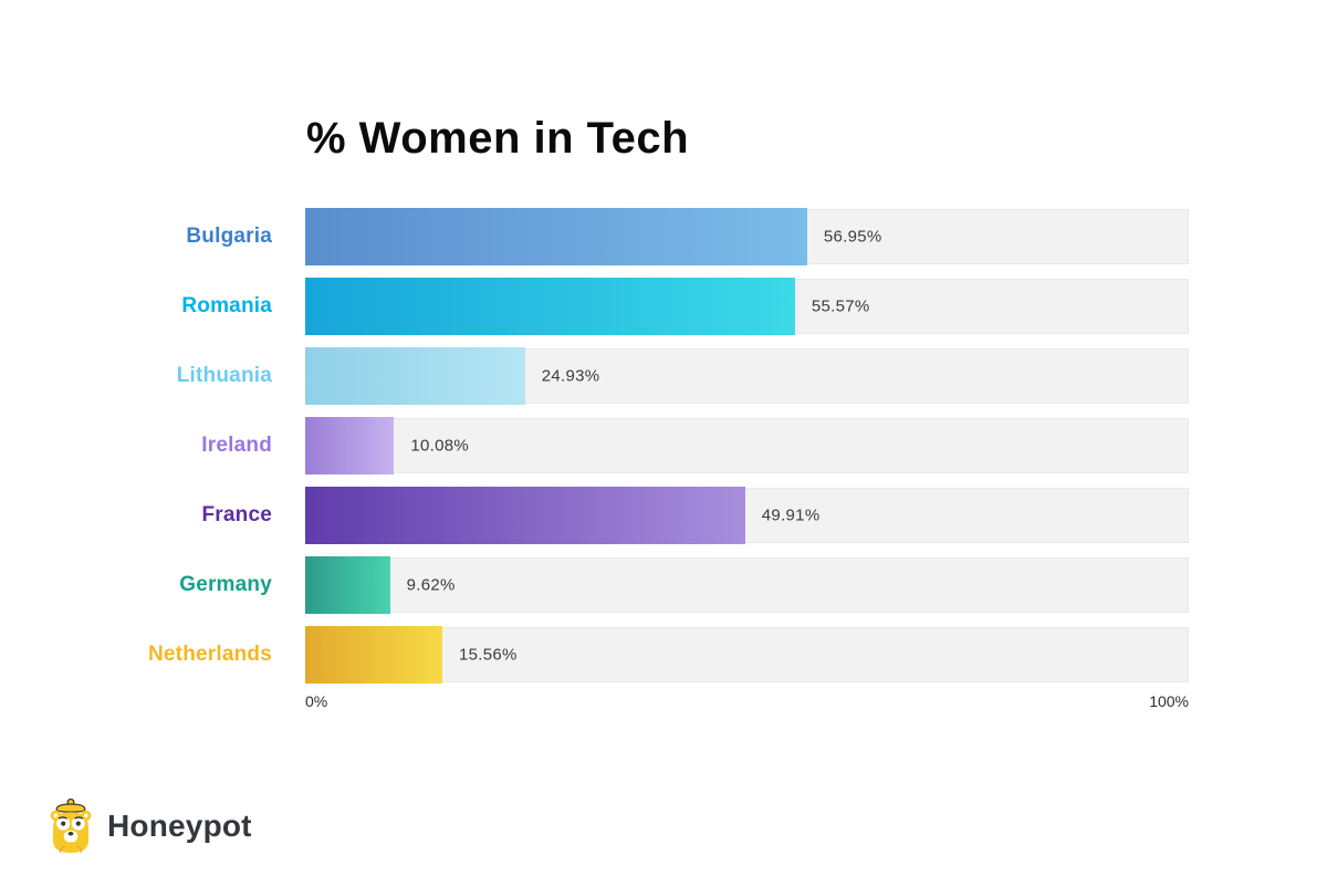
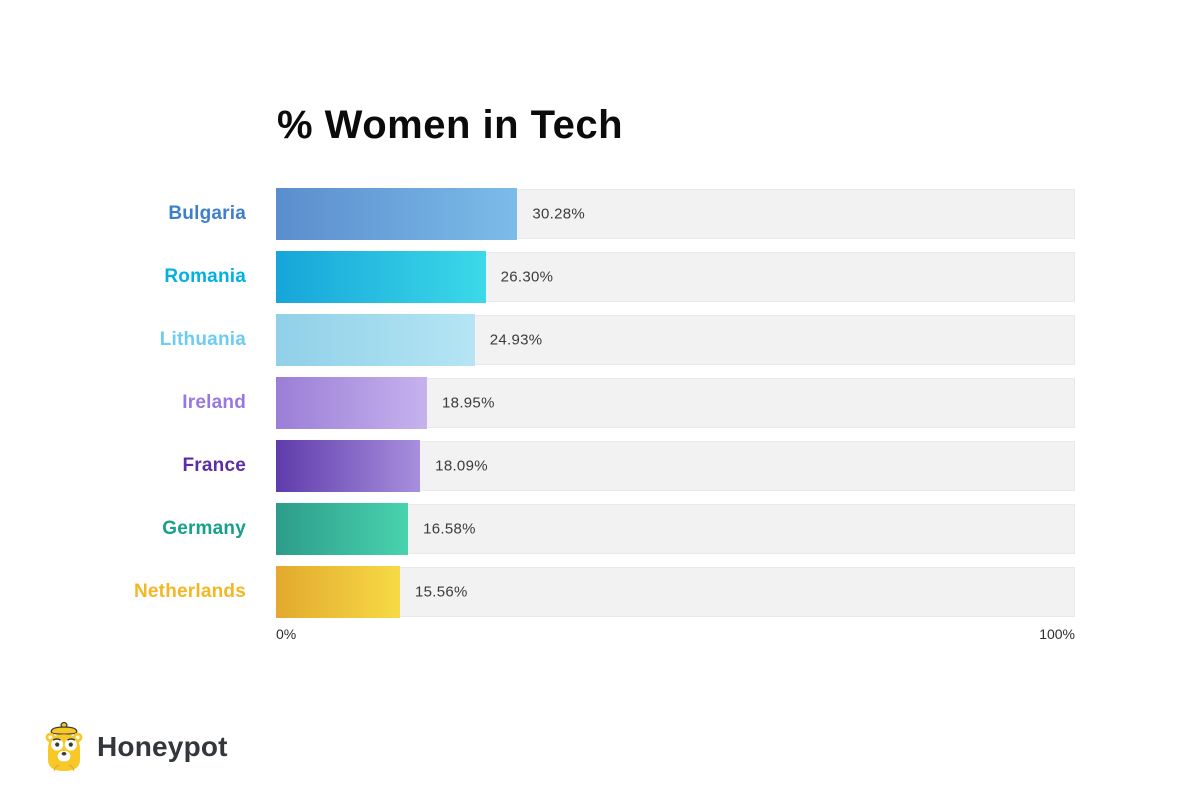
Bulgaria: 56.95% -> 30.28%
Romania: 55.57% -> 26.30%
Ireland: 10.08% -> 18.95%
France: 49.91% -> 18.09%
Germany: 9.62% -> 16.58%
